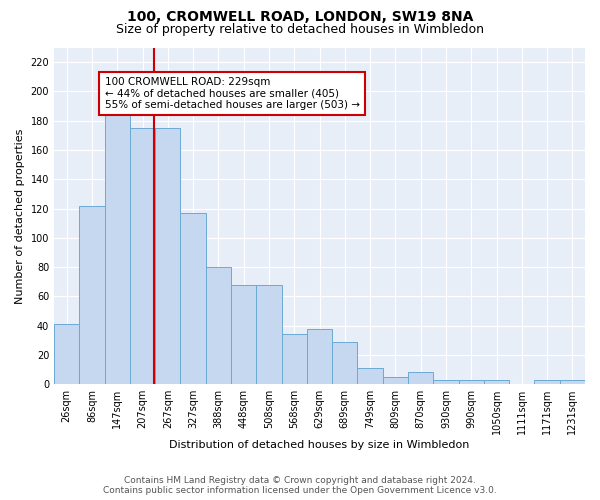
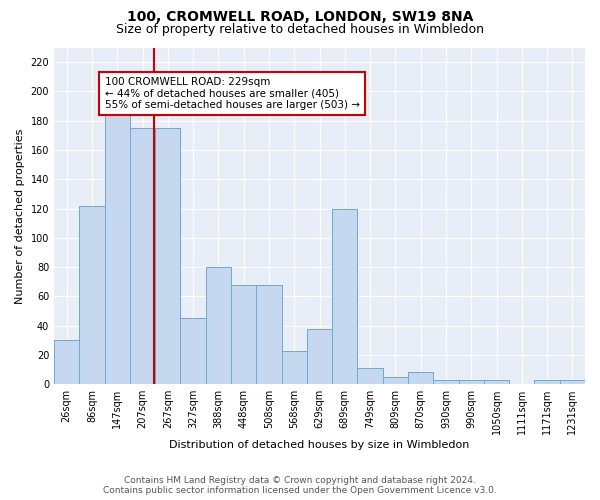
26sqm: 41 -> 30
327sqm: 117 -> 45
568sqm: 34 -> 23
689sqm: 29 -> 120
